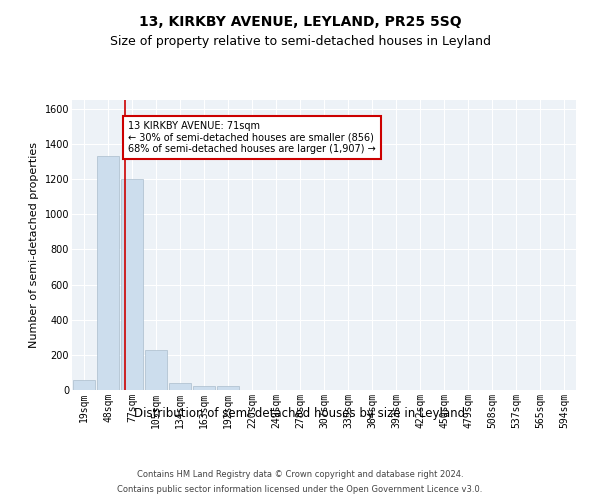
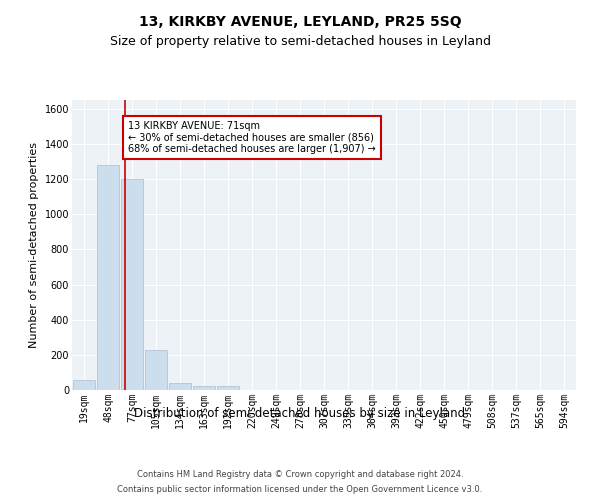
48sqm: 1330 -> 1280
